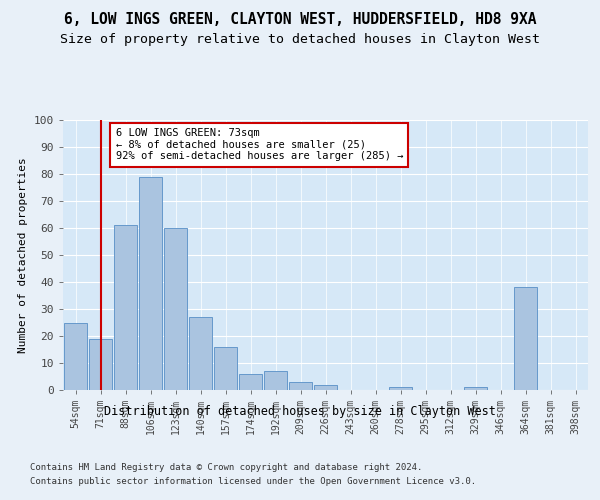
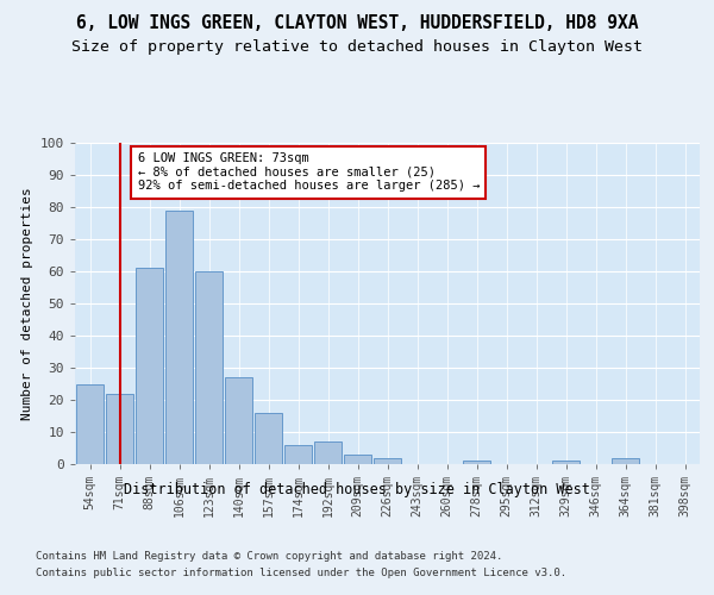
71sqm: 19 -> 22
364sqm: 38 -> 2
